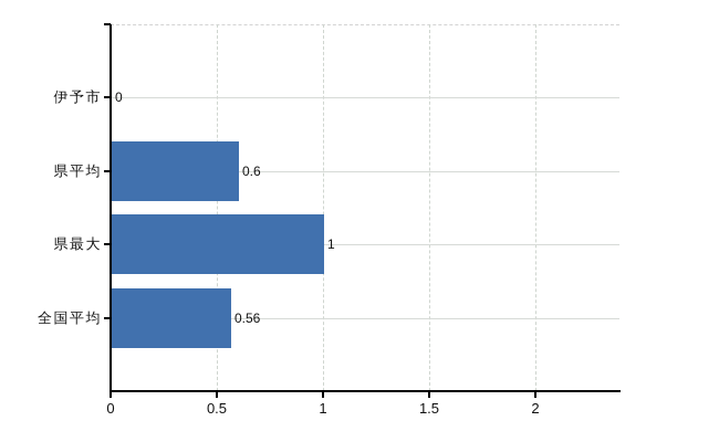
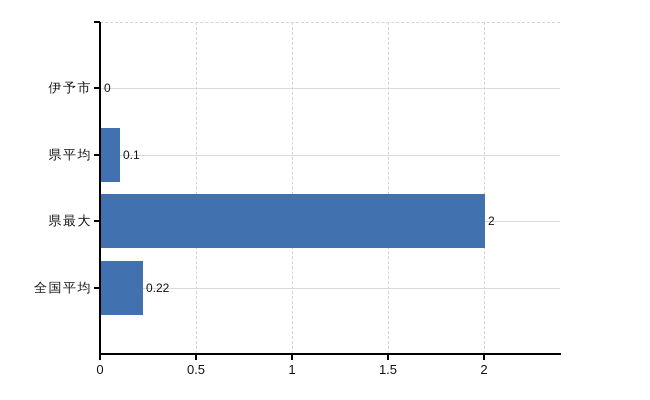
県平均: 0.6 -> 0.1
県最大: 1 -> 2
全国平均: 0.56 -> 0.22
